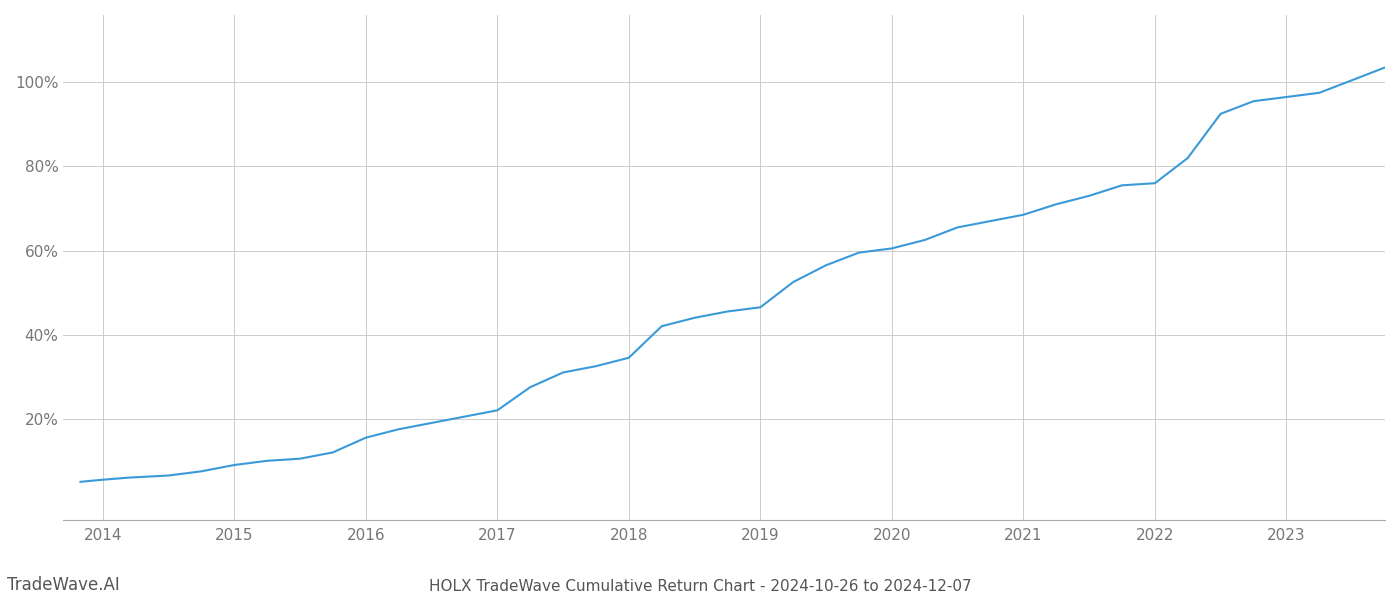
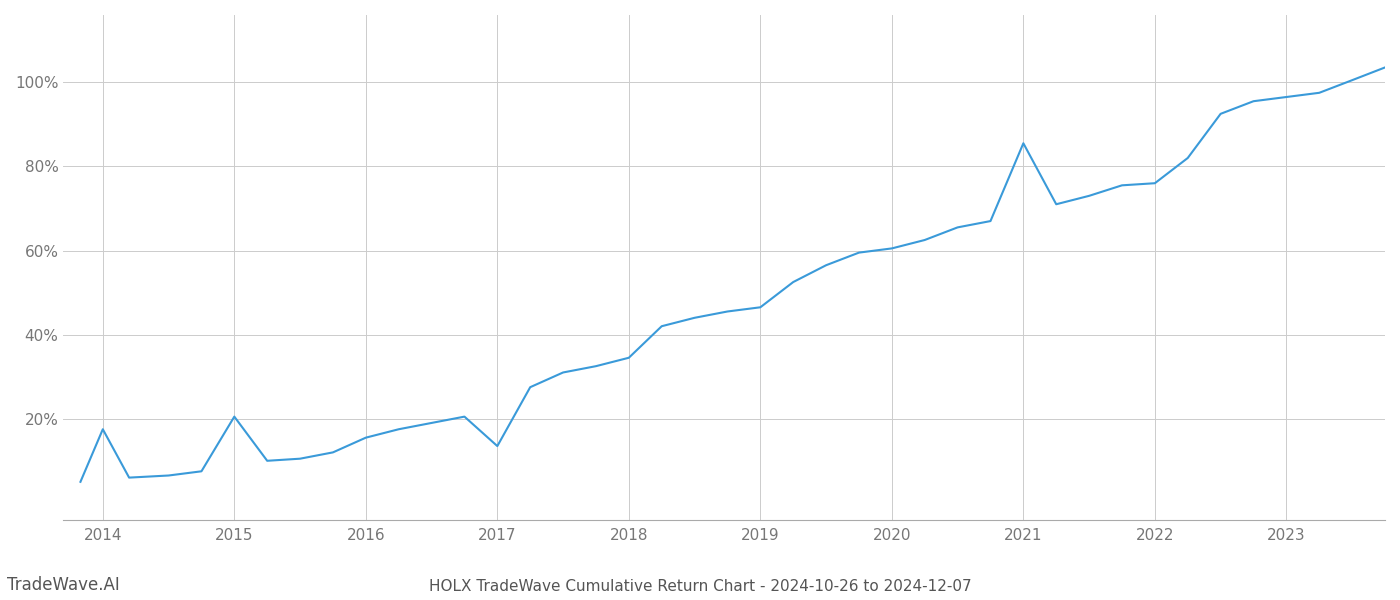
2014: 5.5% -> 17.5%
2015: 9.0% -> 20.5%
2017: 22.0% -> 13.5%
2021: 68.5% -> 85.5%
